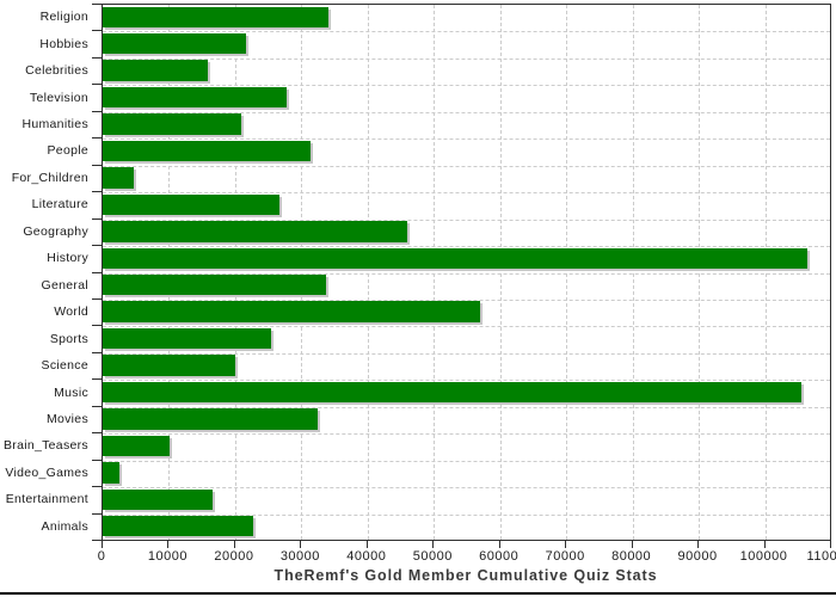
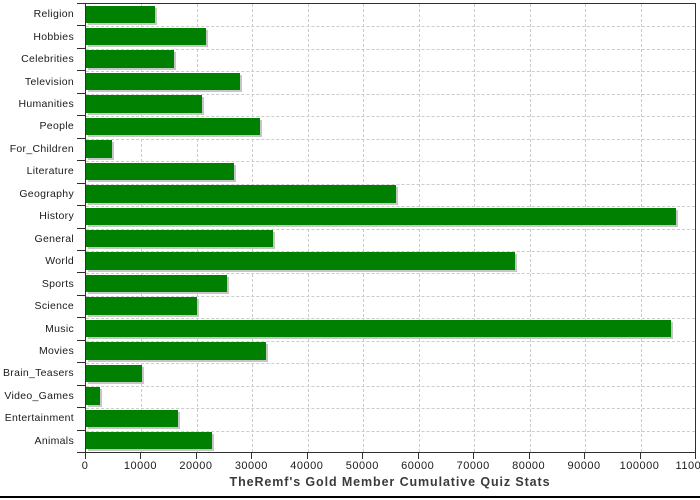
Religion: 34000 -> 12000
Geography: 46000 -> 56000
World: 57000 -> 77000
